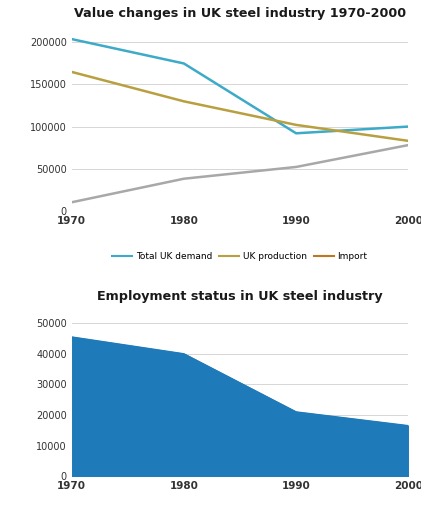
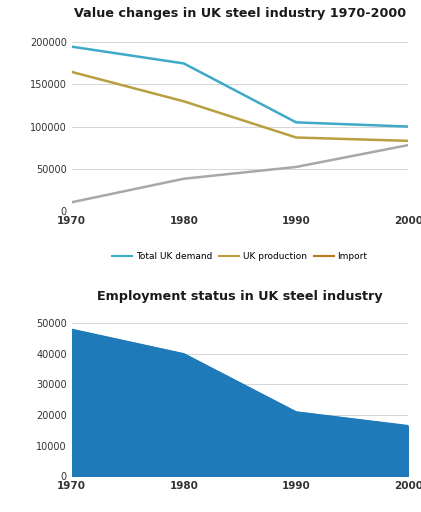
Value changes in UK steel industry 1970-2000/Total UK demand/1970: 204000 -> 195000
Value changes in UK steel industry 1970-2000/Total UK demand/1990: 92000 -> 105000
Value changes in UK steel industry 1970-2000/UK production/1990: 102000 -> 87000
Employment status in UK steel industry/1970: 45500 -> 48000
